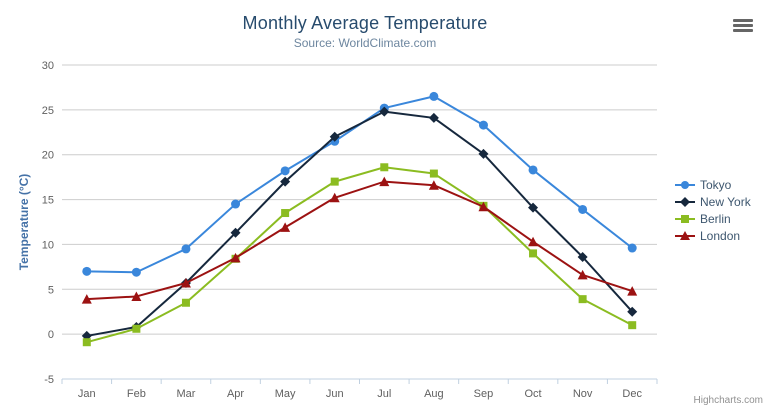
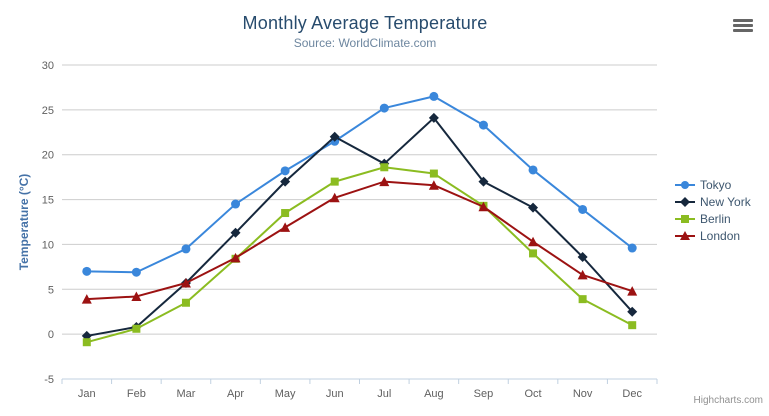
New York/Jul: 25 -> 19
New York/Sep: 20 -> 17
